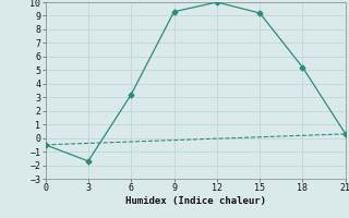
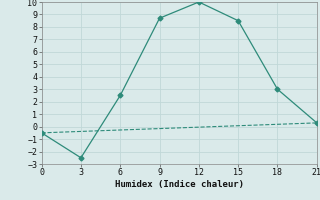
3: -1.7 -> -2.5
6: 3.2 -> 2.5
9: 9.3 -> 8.7
15: 9.2 -> 8.5
18: 5.2 -> 3.0
